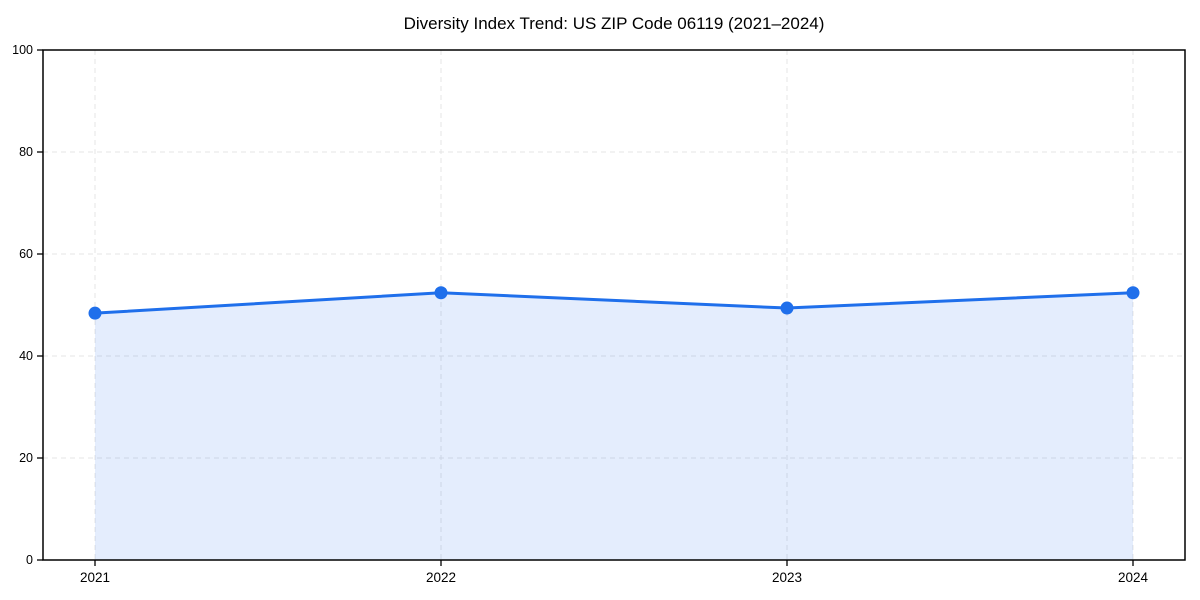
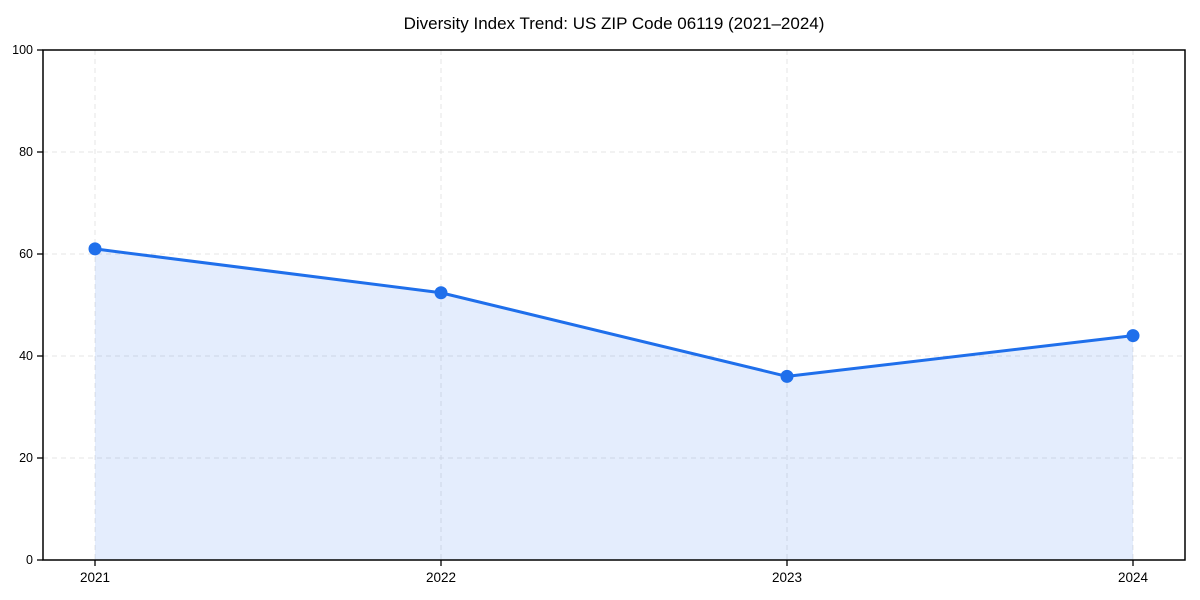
2021: 48 -> 61
2023: 49 -> 36
2024: 52 -> 44
